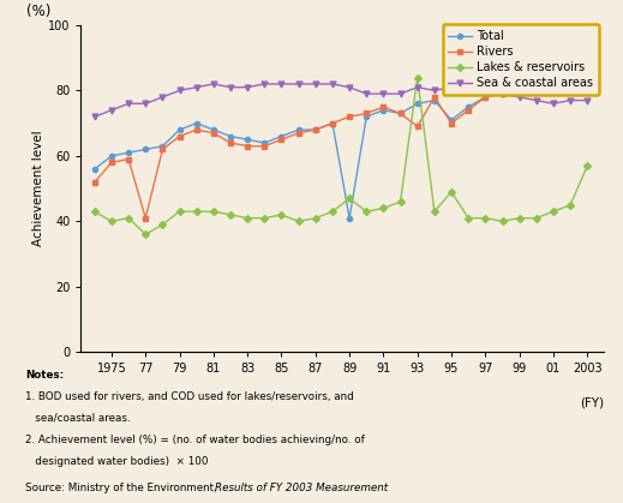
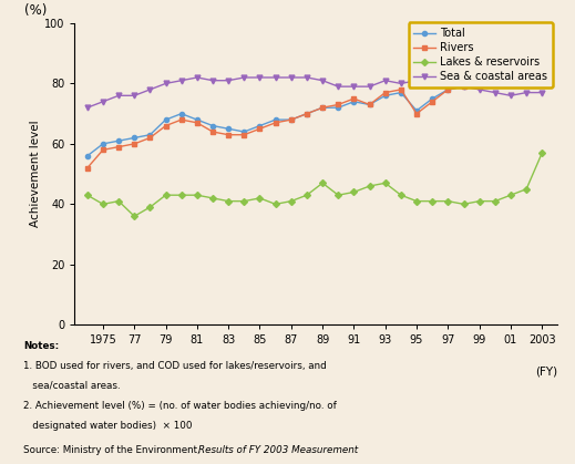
Rivers/77: 41 -> 60
Total/89: 41 -> 72
Rivers/93: 69 -> 77
Lakes & reservoirs/93: 84 -> 47
Lakes & reservoirs/95: 49 -> 41
